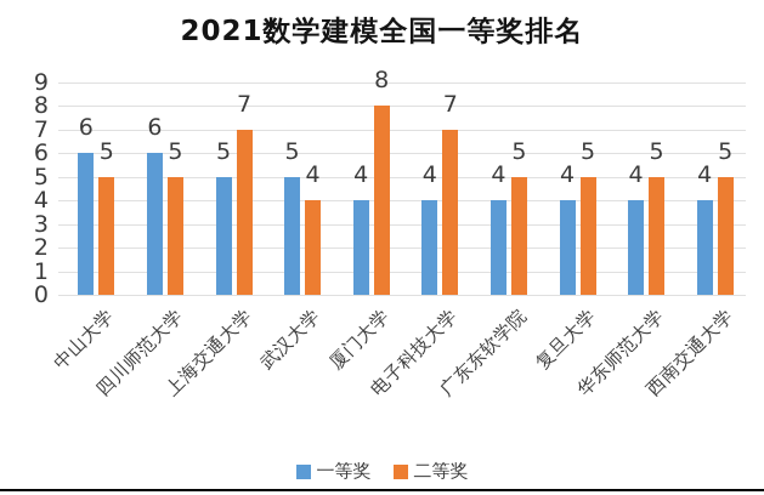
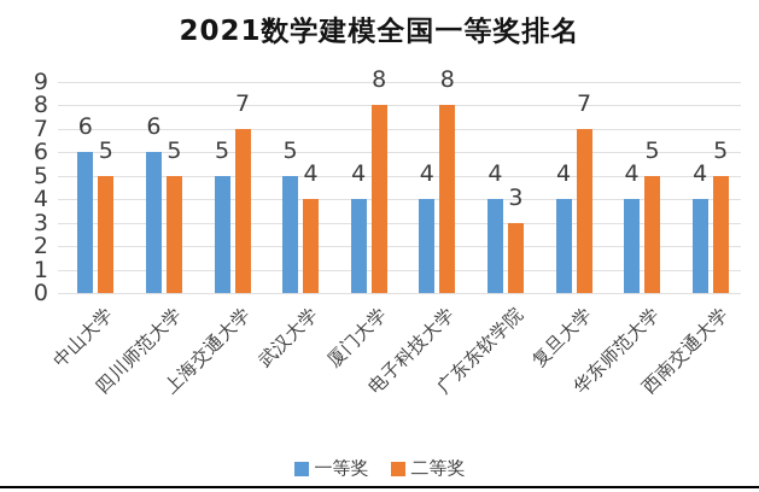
二等奖/电子科技大学: 7 -> 8
二等奖/广东东软学院: 5 -> 3
二等奖/复旦大学: 5 -> 7
